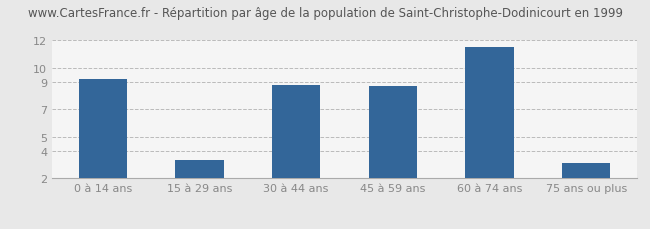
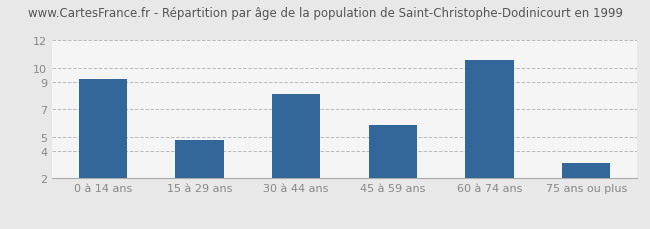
15 à 29 ans: 3.3 -> 4.8
30 à 44 ans: 8.8 -> 8.2
45 à 59 ans: 8.7 -> 5.9
60 à 74 ans: 11.5 -> 10.6
